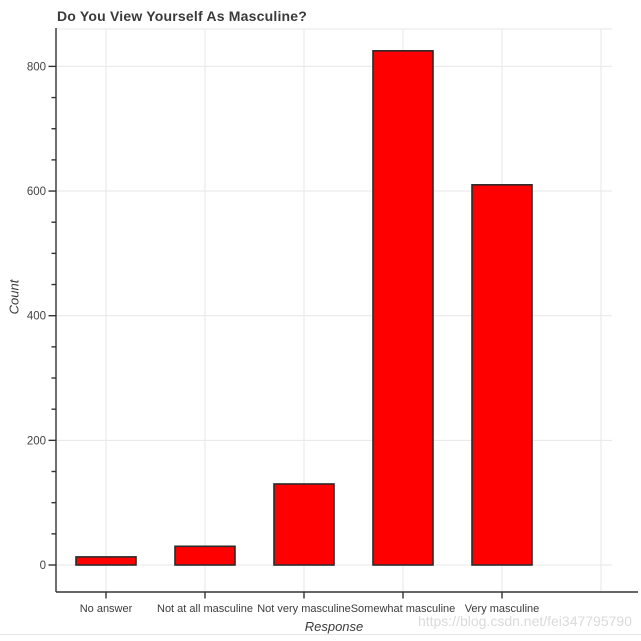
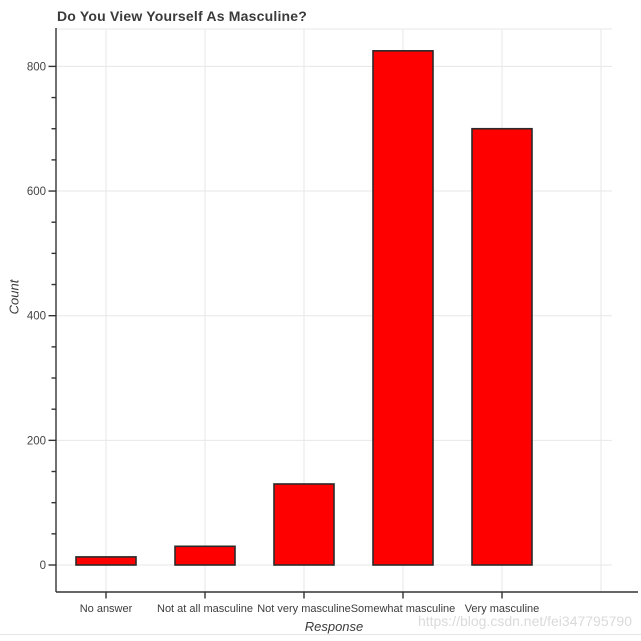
Very masculine: 610 -> 700
